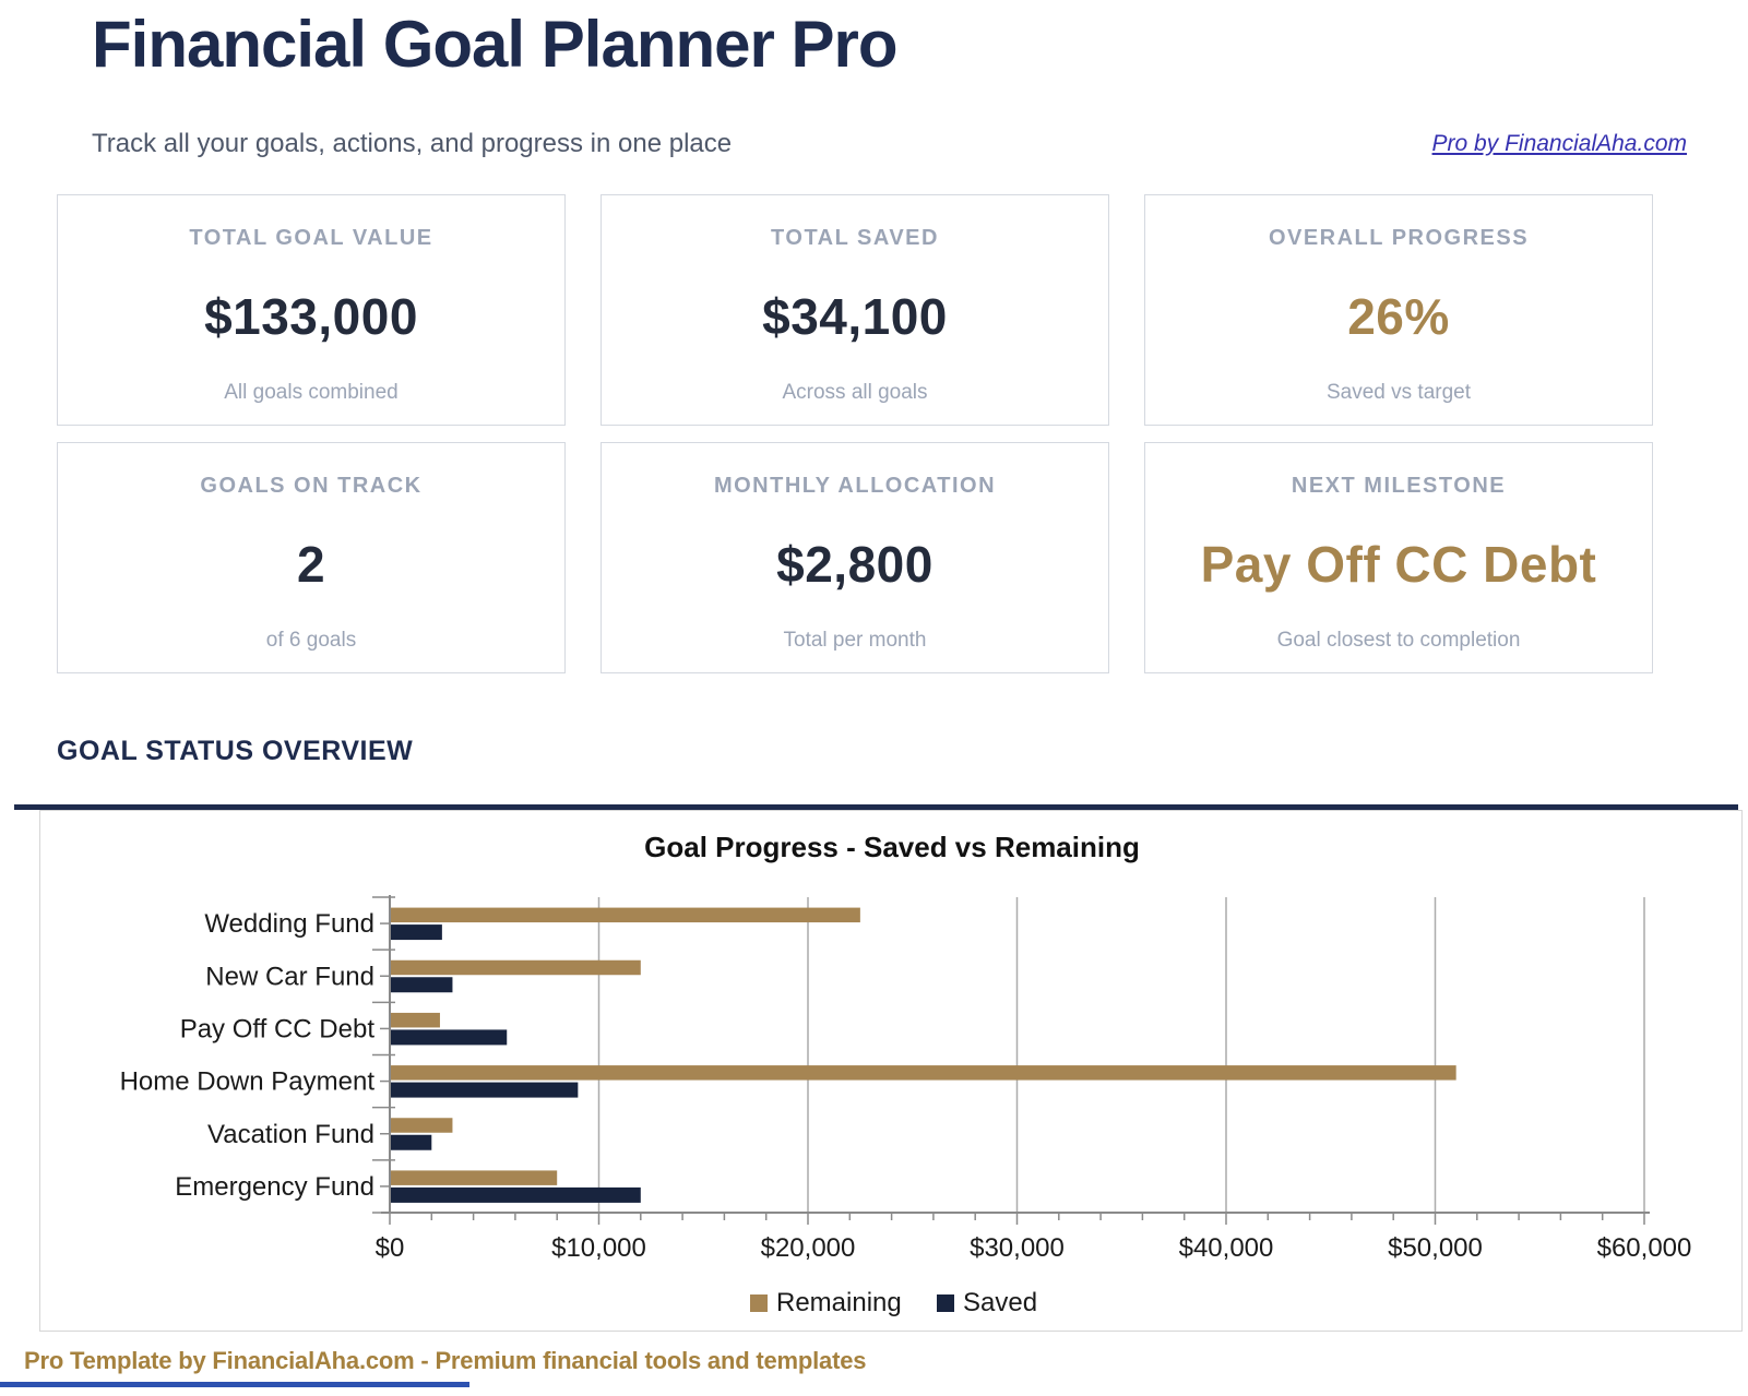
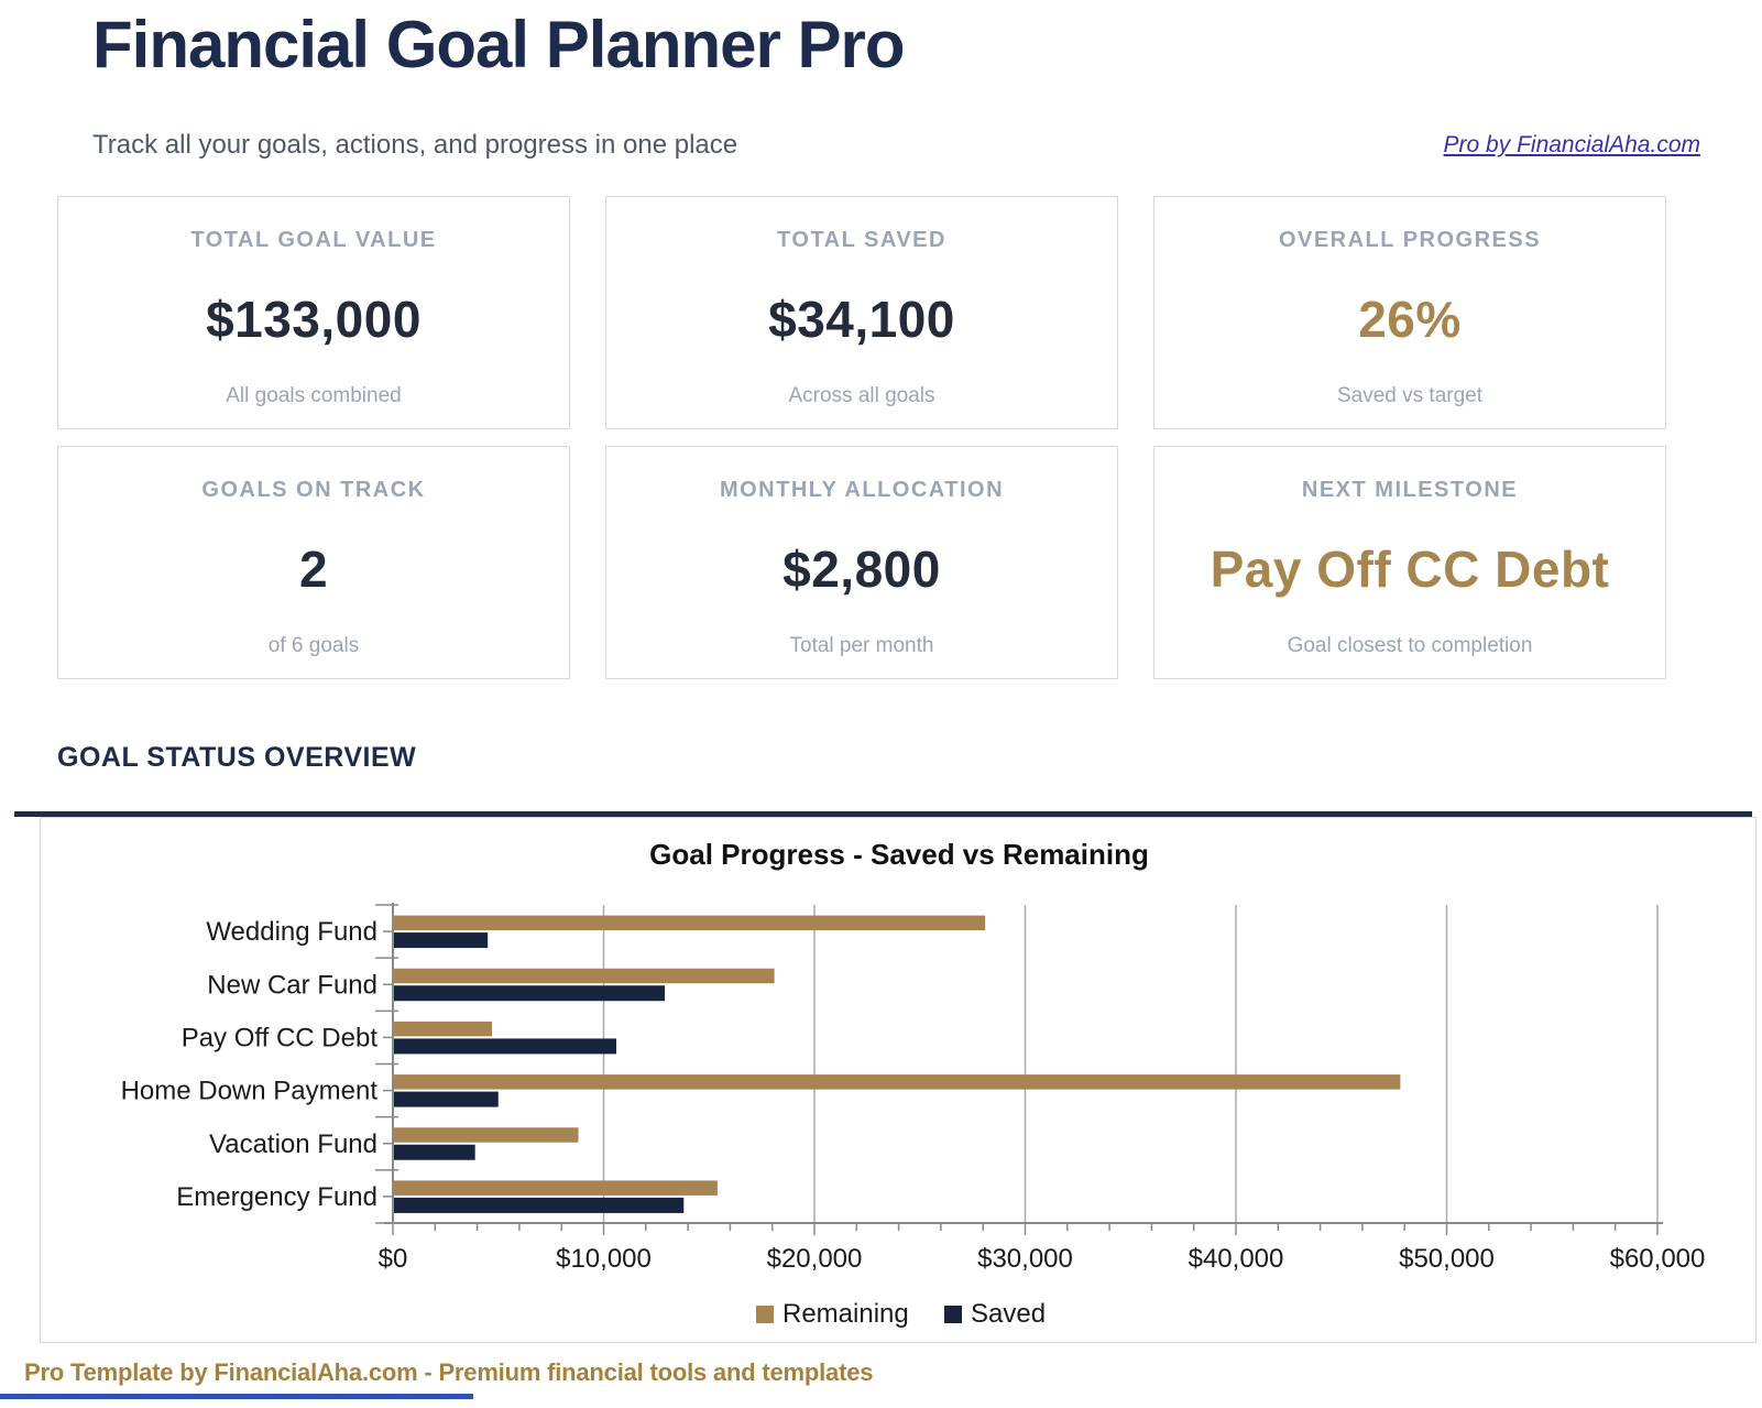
Remaining/Wedding Fund: $22500 -> $28100
Saved/Wedding Fund: $2500 -> $4500
Remaining/New Car Fund: $12000 -> $18100
Saved/New Car Fund: $3000 -> $12900
Remaining/Pay Off CC Debt: $2400 -> $4700
Saved/Pay Off CC Debt: $5600 -> $10600
Remaining/Home Down Payment: $51000 -> $47800
Saved/Home Down Payment: $9000 -> $5000
Remaining/Vacation Fund: $3000 -> $8800
Saved/Vacation Fund: $2000 -> $3900
Remaining/Emergency Fund: $8000 -> $15400
Saved/Emergency Fund: $12000 -> $13800
